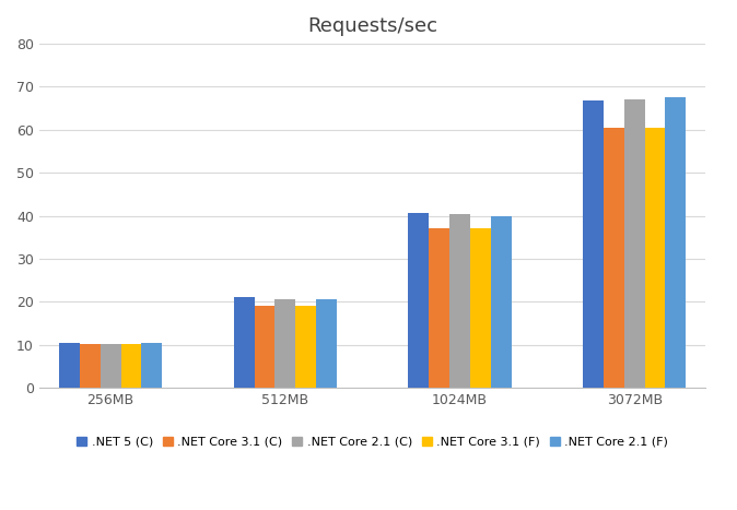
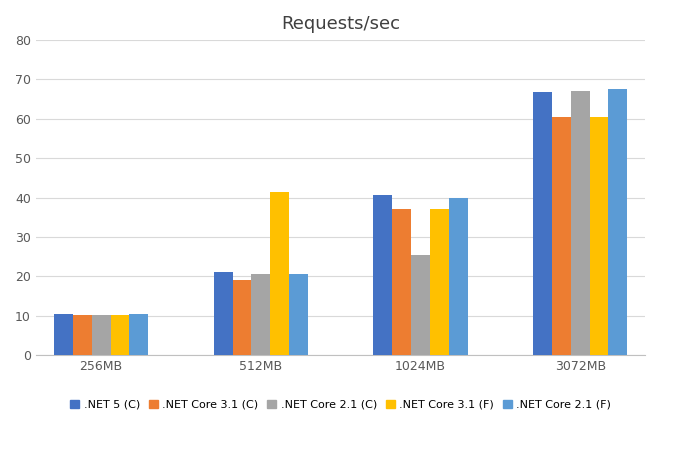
.NET Core 3.1 (F)/512MB: 19.0 -> 41.5
.NET Core 2.1 (C)/1024MB: 40.4 -> 25.5
